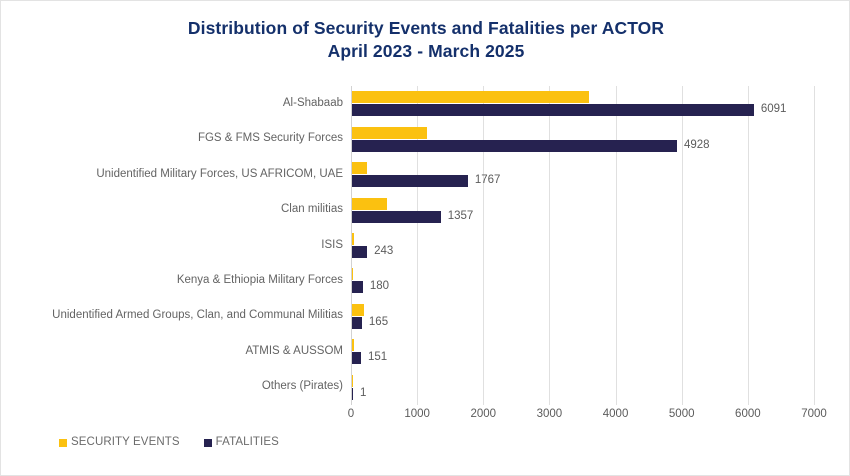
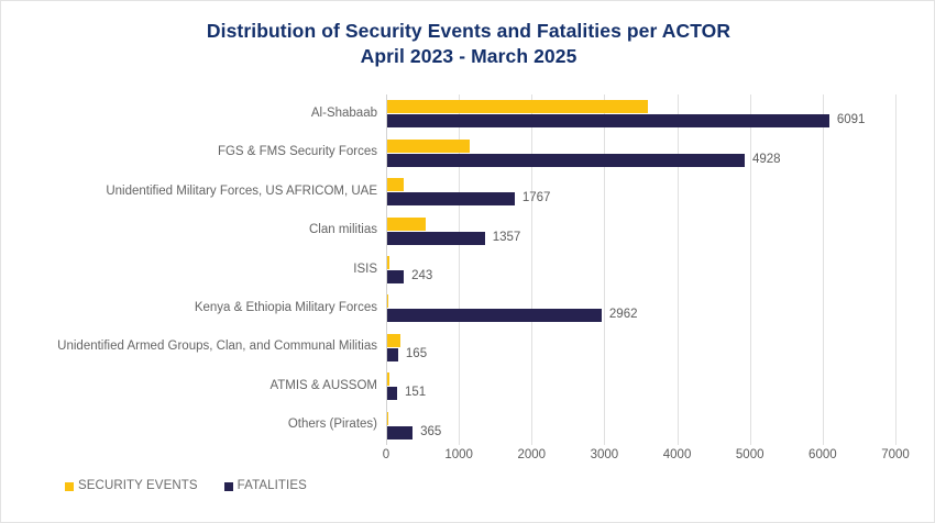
FATALITIES/Kenya & Ethiopia Military Forces: 180 -> 2962
FATALITIES/Others (Pirates): 1 -> 365
